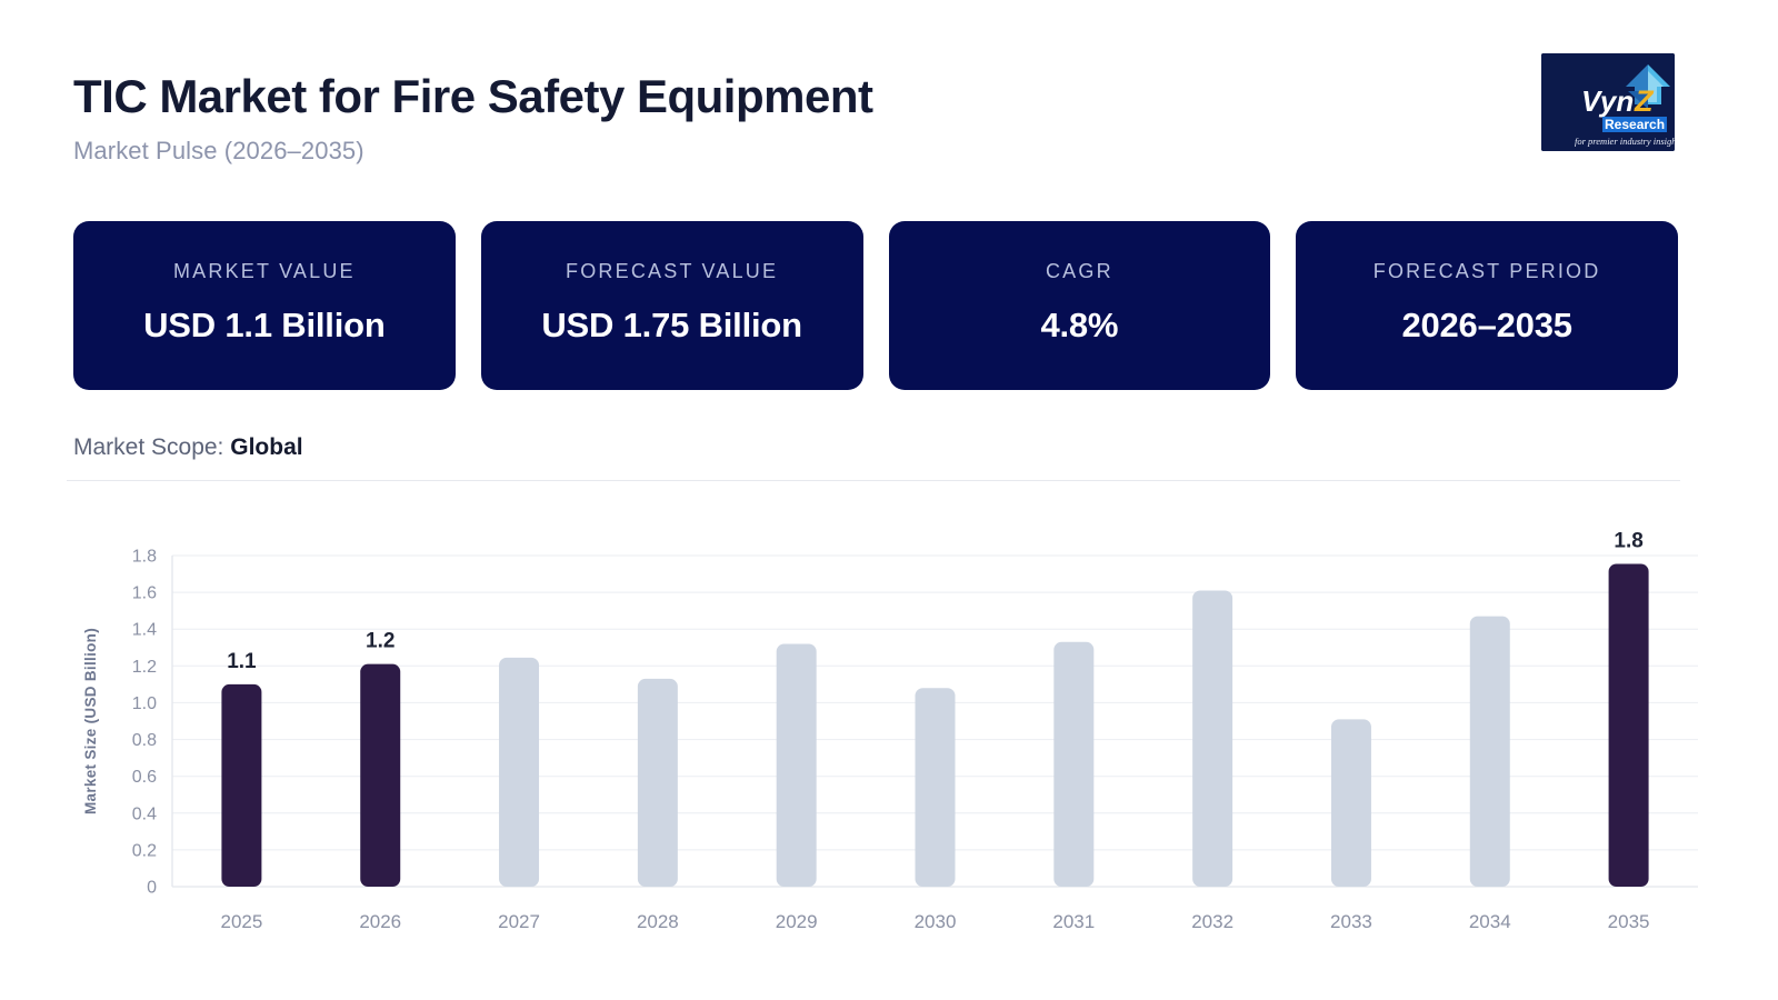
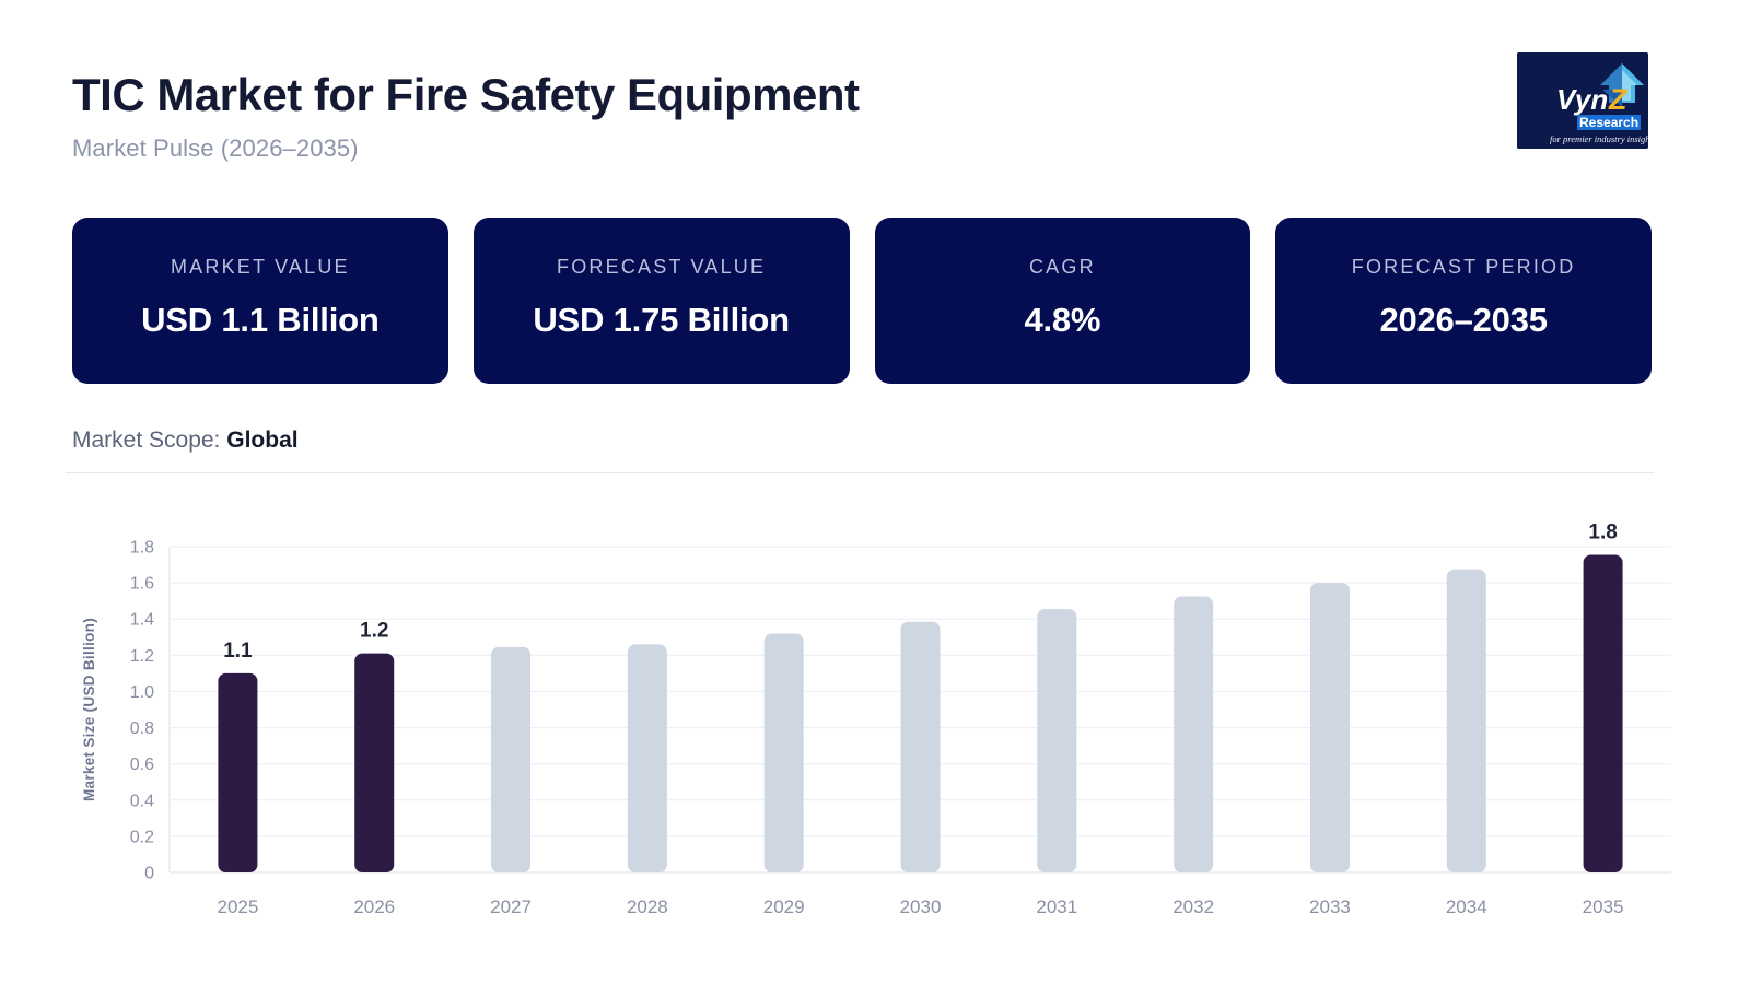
2028: 1.13 -> 1.26
2030: 1.08 -> 1.39
2031: 1.33 -> 1.46
2032: 1.61 -> 1.52
2033: 0.91 -> 1.60
2034: 1.47 -> 1.68
